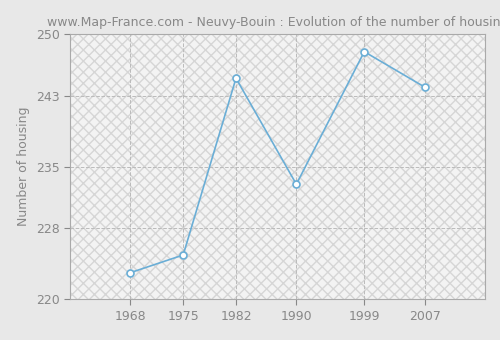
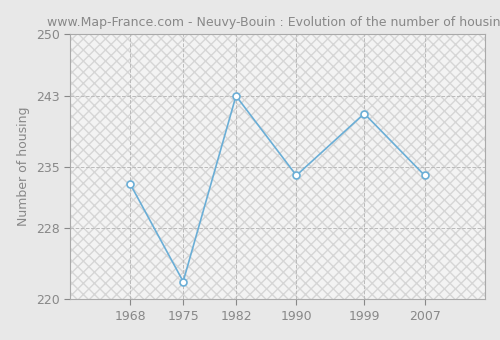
1968: 223 -> 233
1975: 225 -> 222
1982: 245 -> 243
1990: 233 -> 234
1999: 248 -> 241
2007: 244 -> 234
